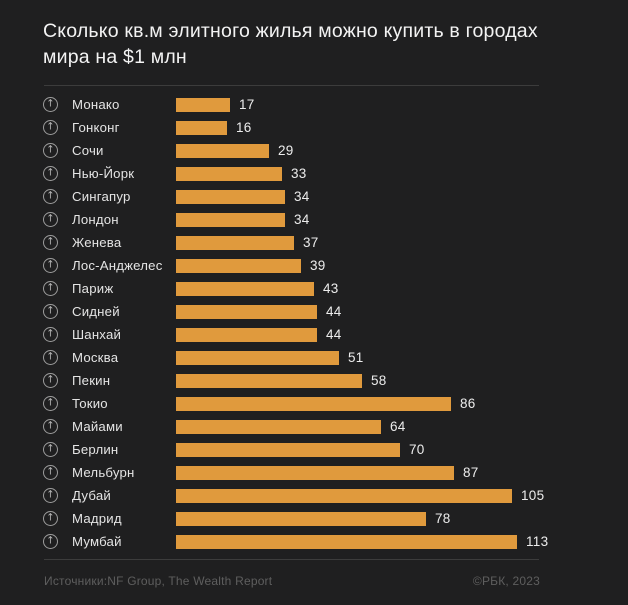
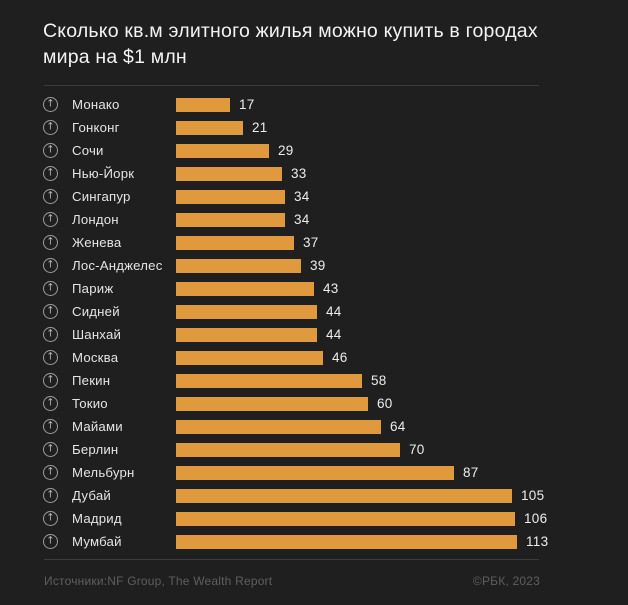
Гонконг: 16 -> 21
Москва: 51 -> 46
Токио: 86 -> 60
Мадрид: 78 -> 106
